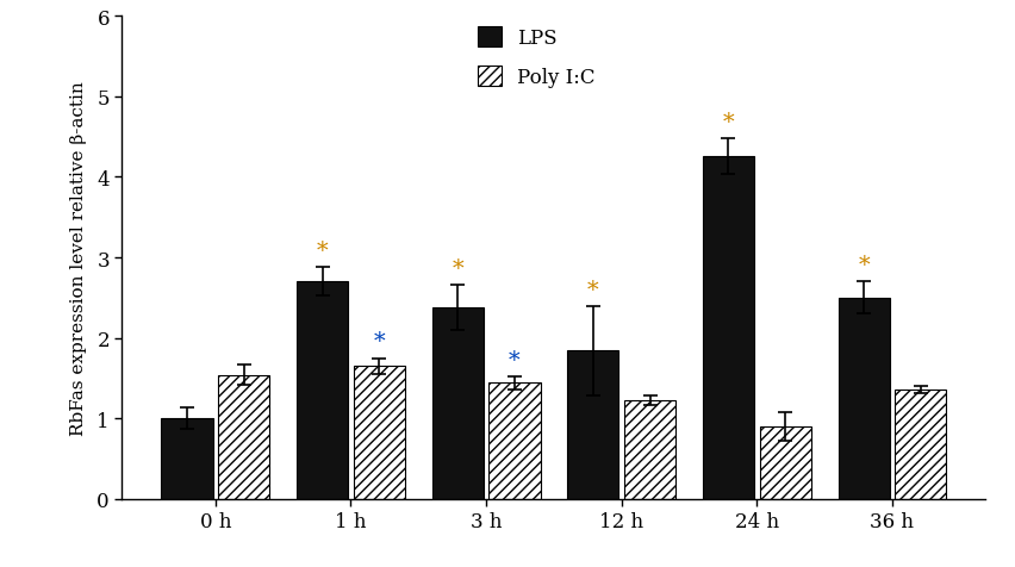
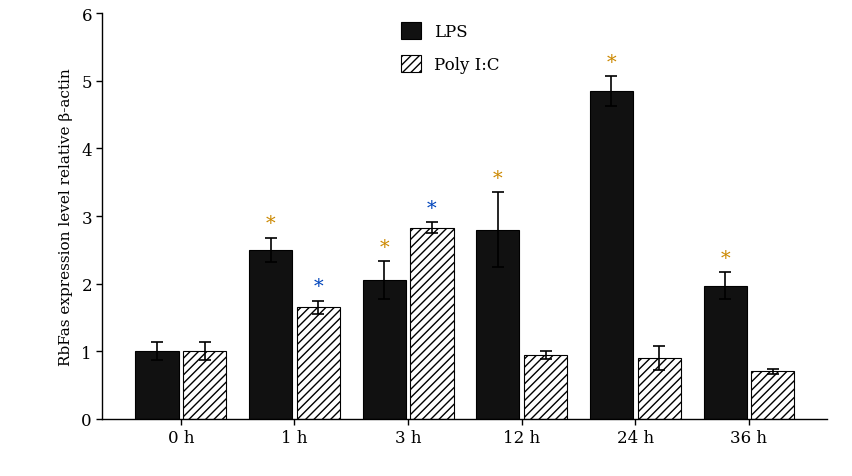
Poly I:C/0 h: 1.54 -> 1.00
LPS/1 h: 2.70 -> 2.50
LPS/3 h: 2.38 -> 2.05
Poly I:C/3 h: 1.44 -> 2.83
LPS/12 h: 1.84 -> 2.80
Poly I:C/12 h: 1.22 -> 0.95
LPS/24 h: 4.26 -> 4.85
LPS/36 h: 2.50 -> 1.97
Poly I:C/36 h: 1.36 -> 0.70
